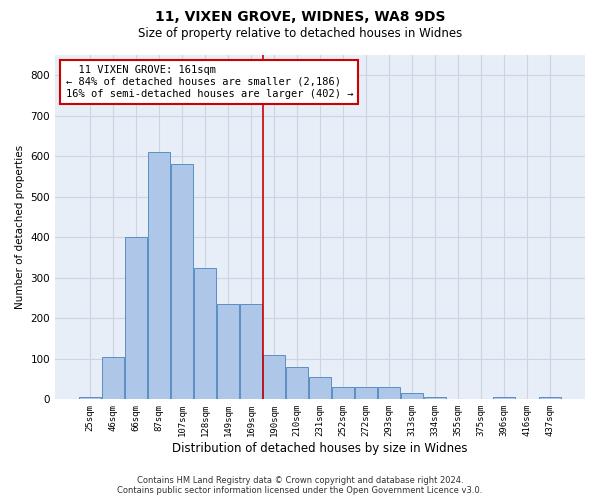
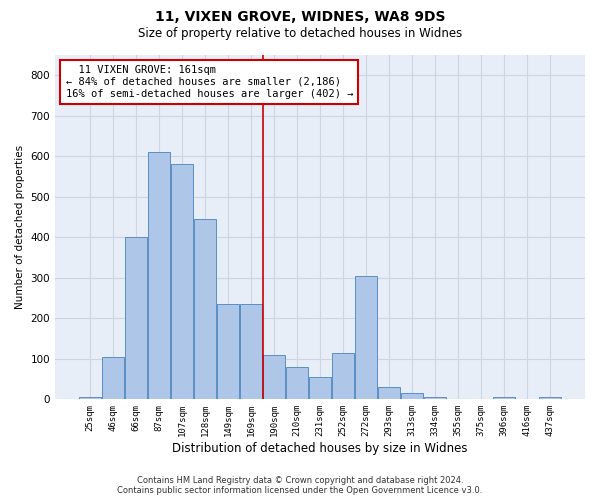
128sqm: 325 -> 445
252sqm: 30 -> 115
272sqm: 30 -> 305
